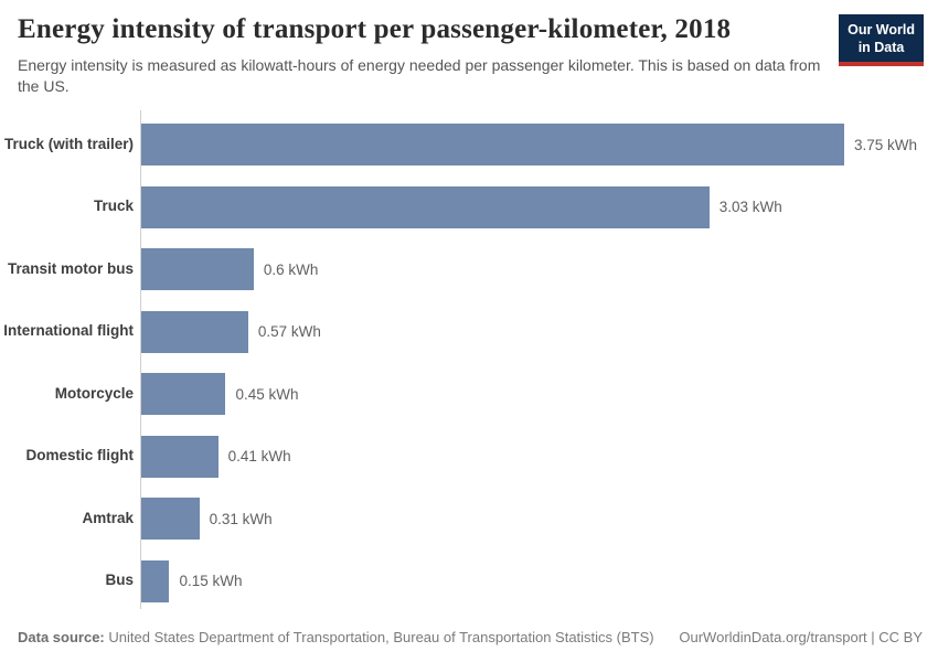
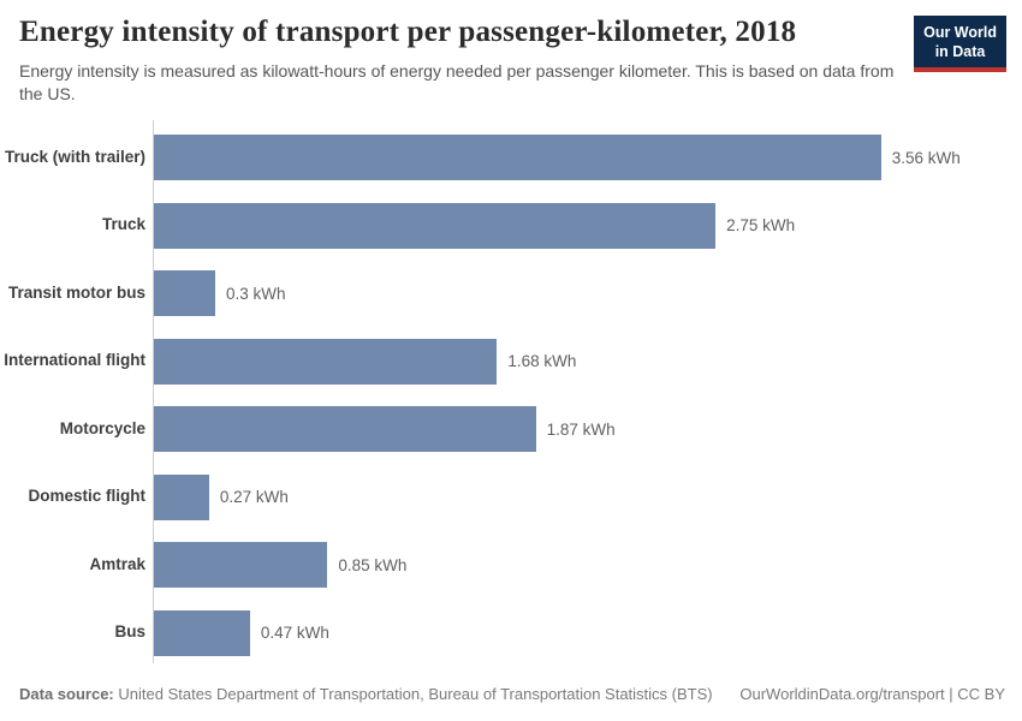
Truck (with trailer): 3.75 -> 3.56
Truck: 3.03 -> 2.75
Transit motor bus: 0.6 -> 0.3
International flight: 0.57 -> 1.68
Motorcycle: 0.45 -> 1.87
Domestic flight: 0.41 -> 0.27
Amtrak: 0.31 -> 0.85
Bus: 0.15 -> 0.47
